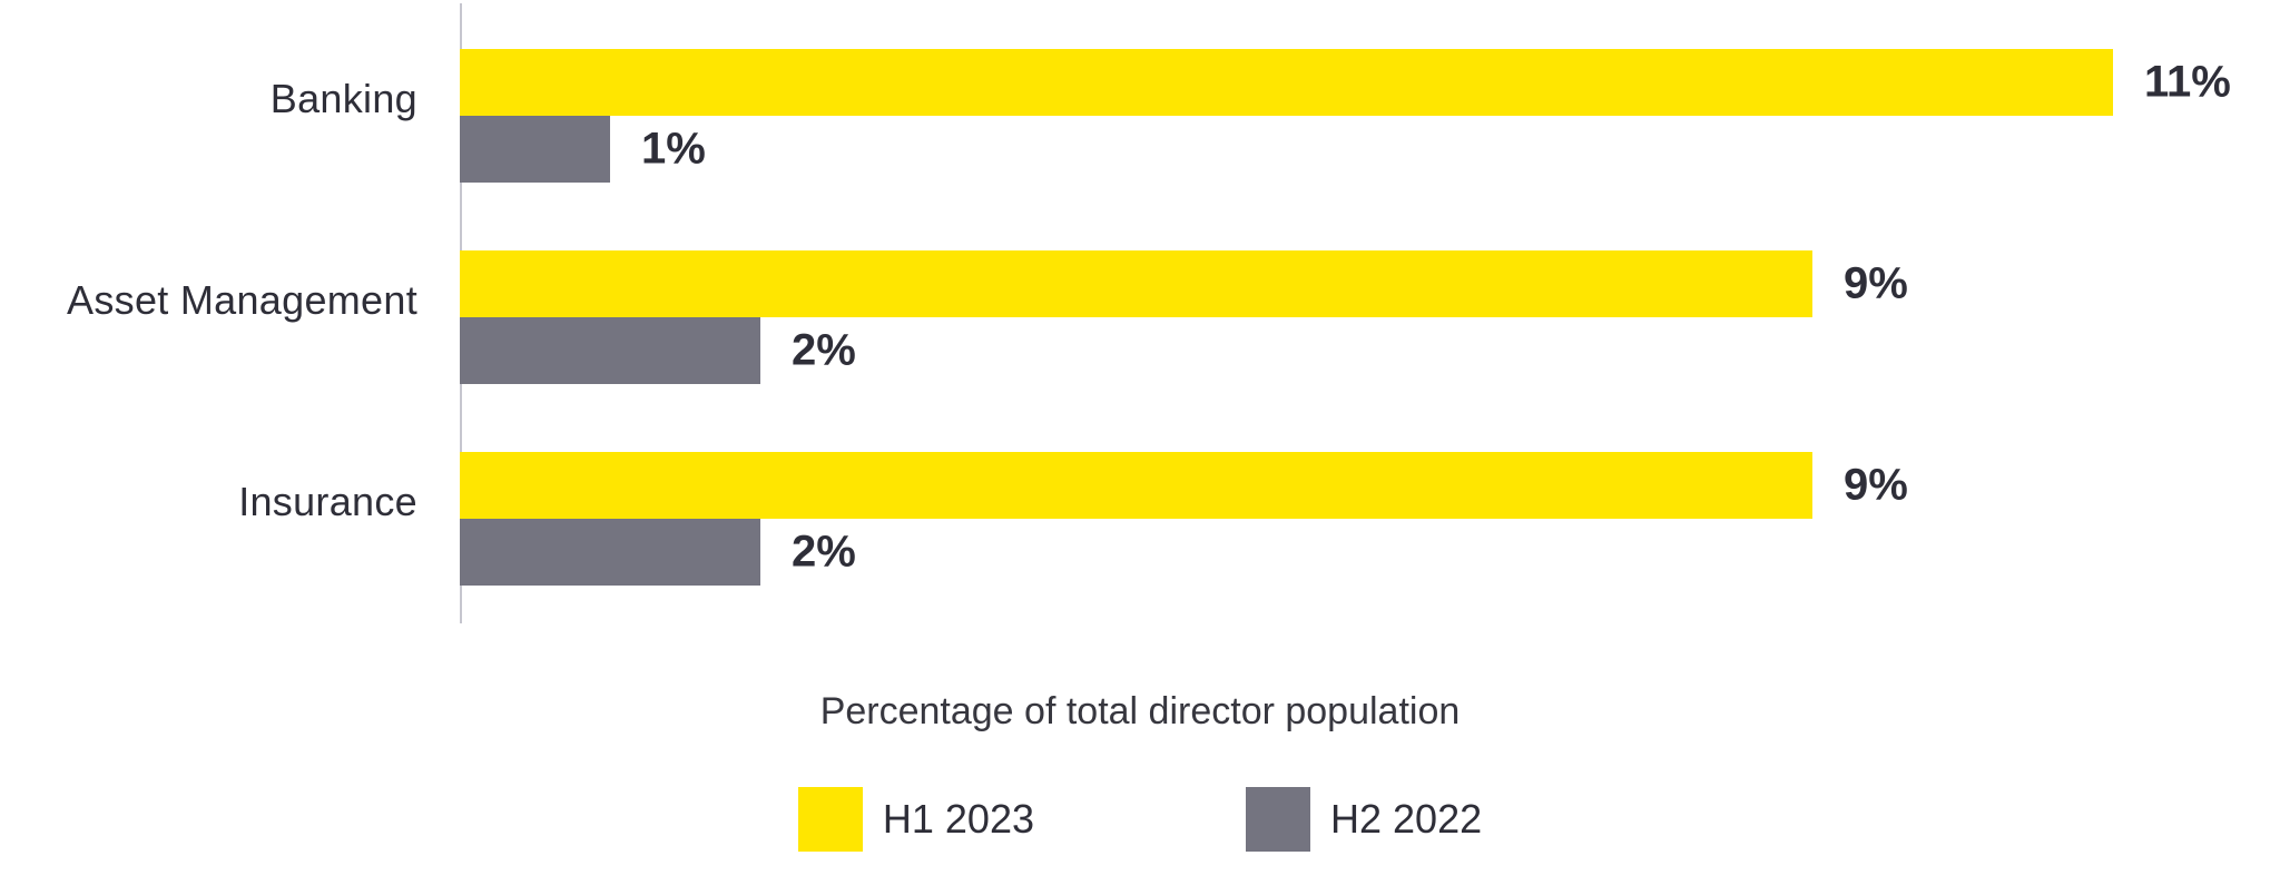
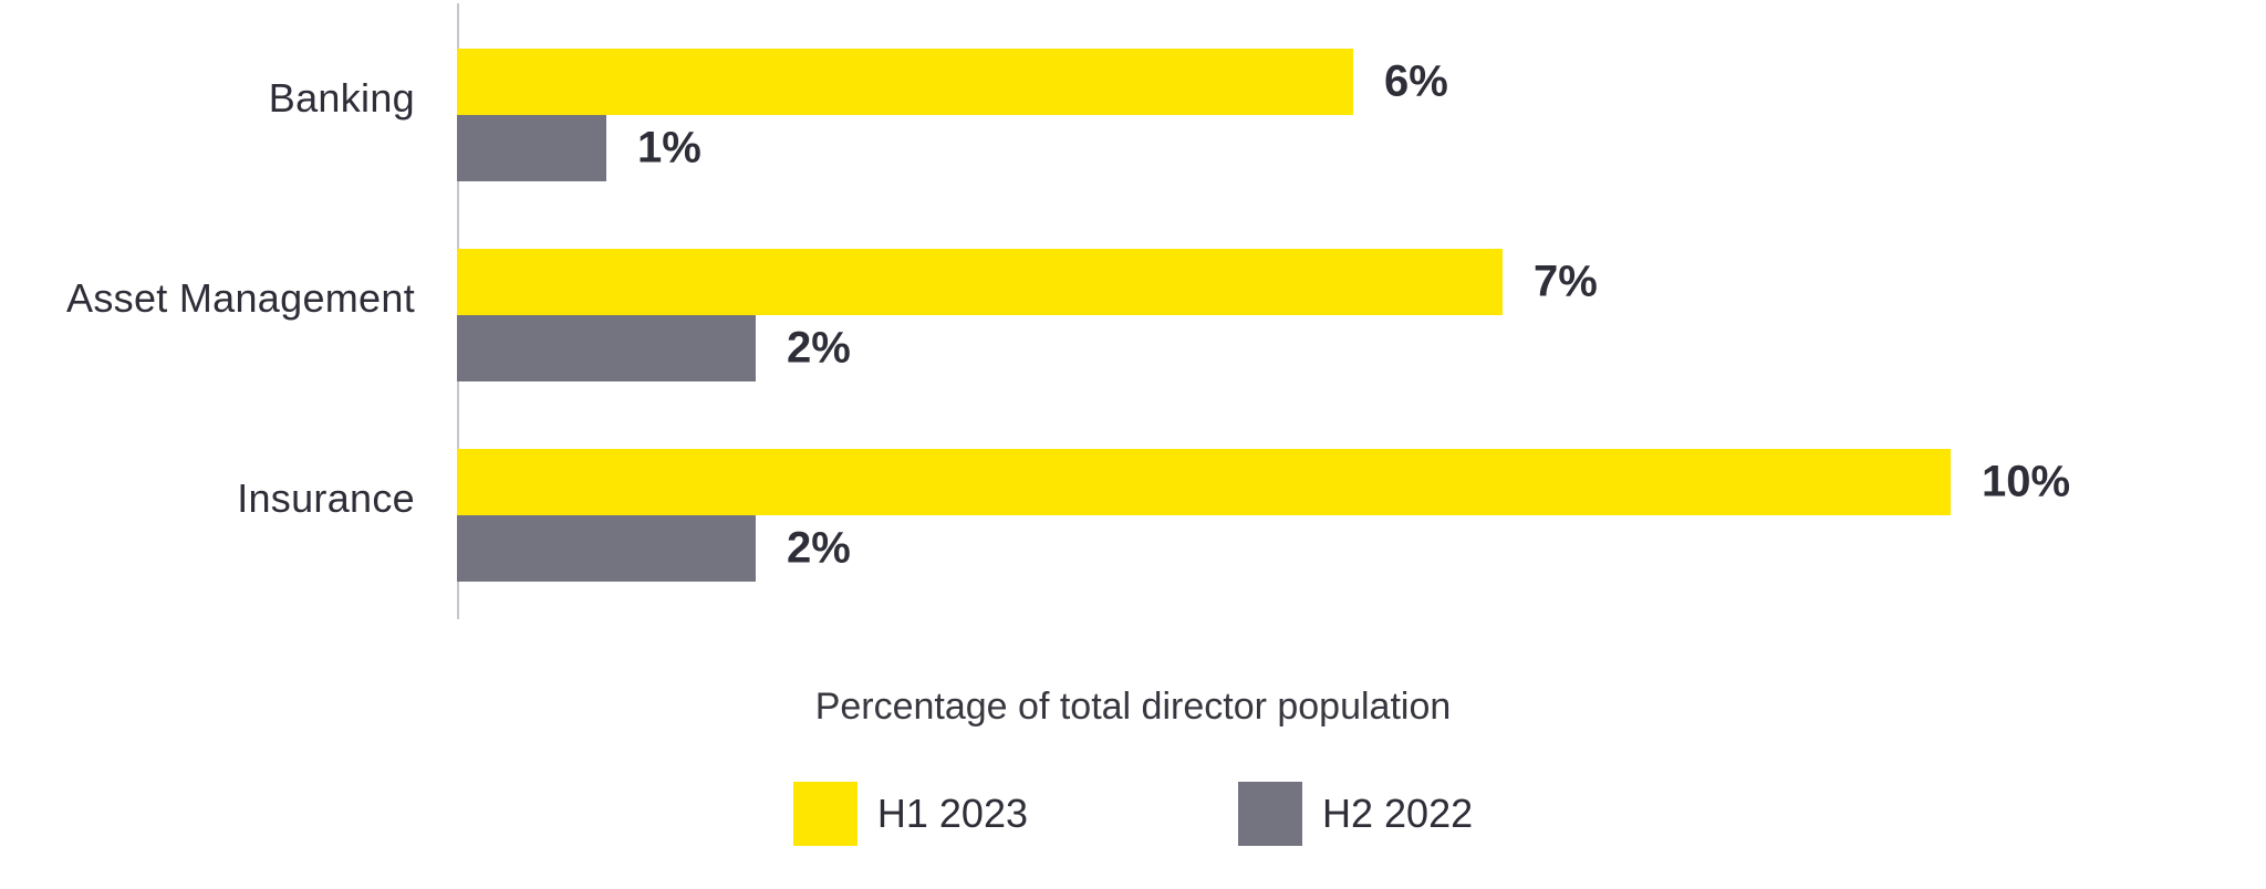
H1 2023/Banking: 11% -> 6%
H1 2023/Asset Management: 9% -> 7%
H1 2023/Insurance: 9% -> 10%
